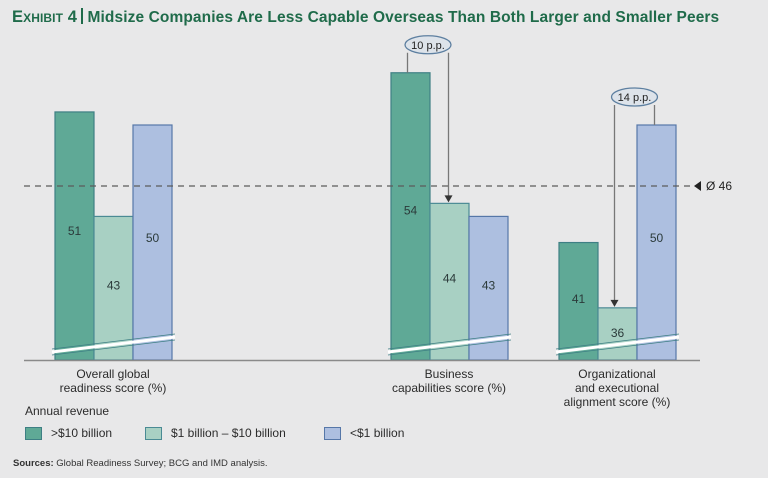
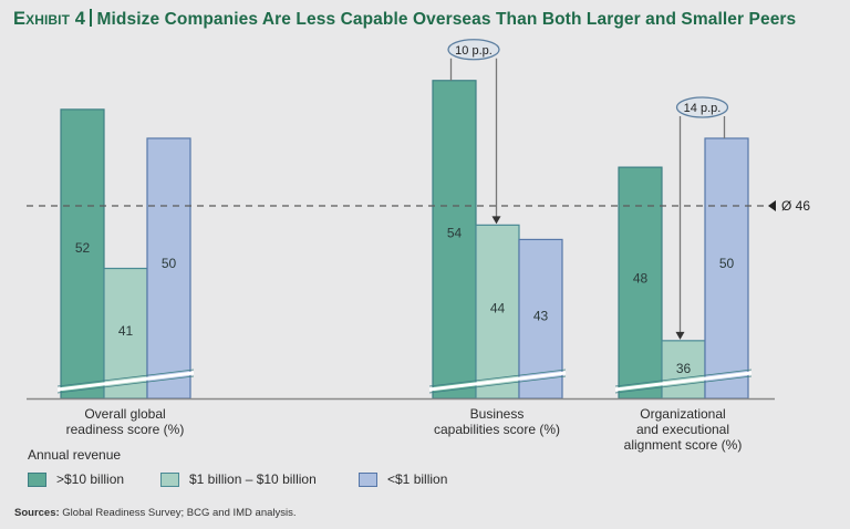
>$10 billion/Overall global readiness score (%): 51 -> 52
$1 billion – $10 billion/Overall global readiness score (%): 43 -> 41
>$10 billion/Organizational and executional alignment score (%): 41 -> 48
